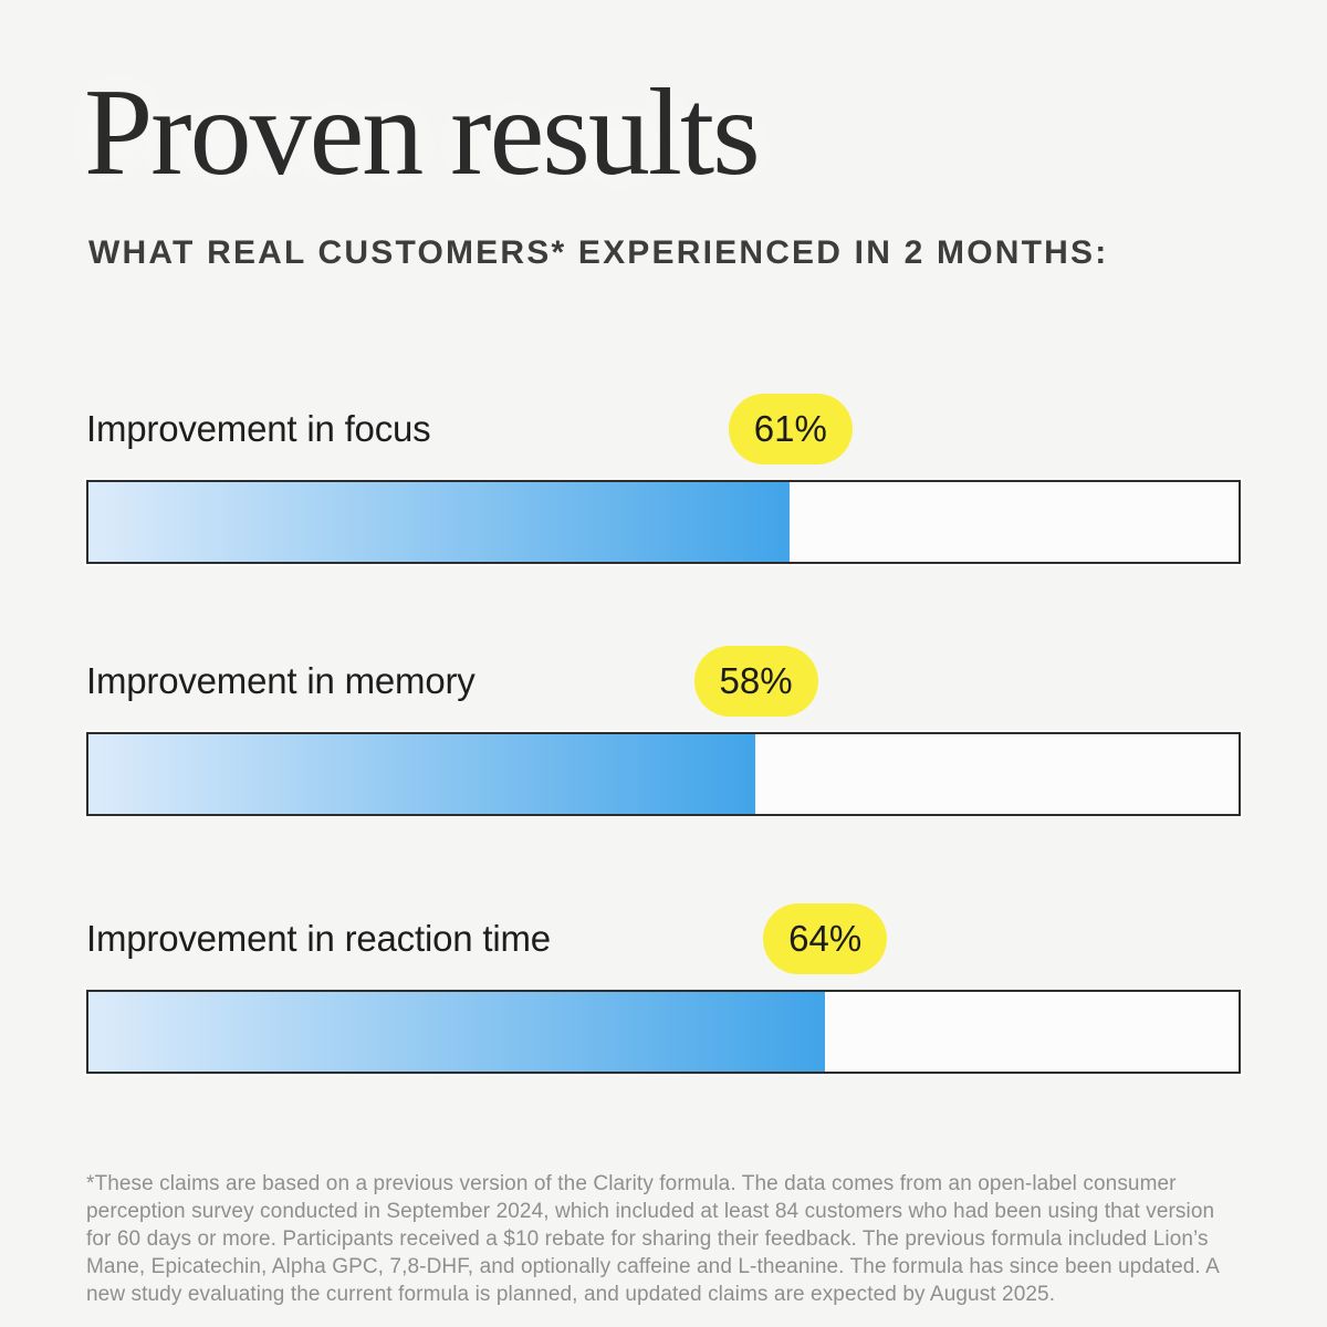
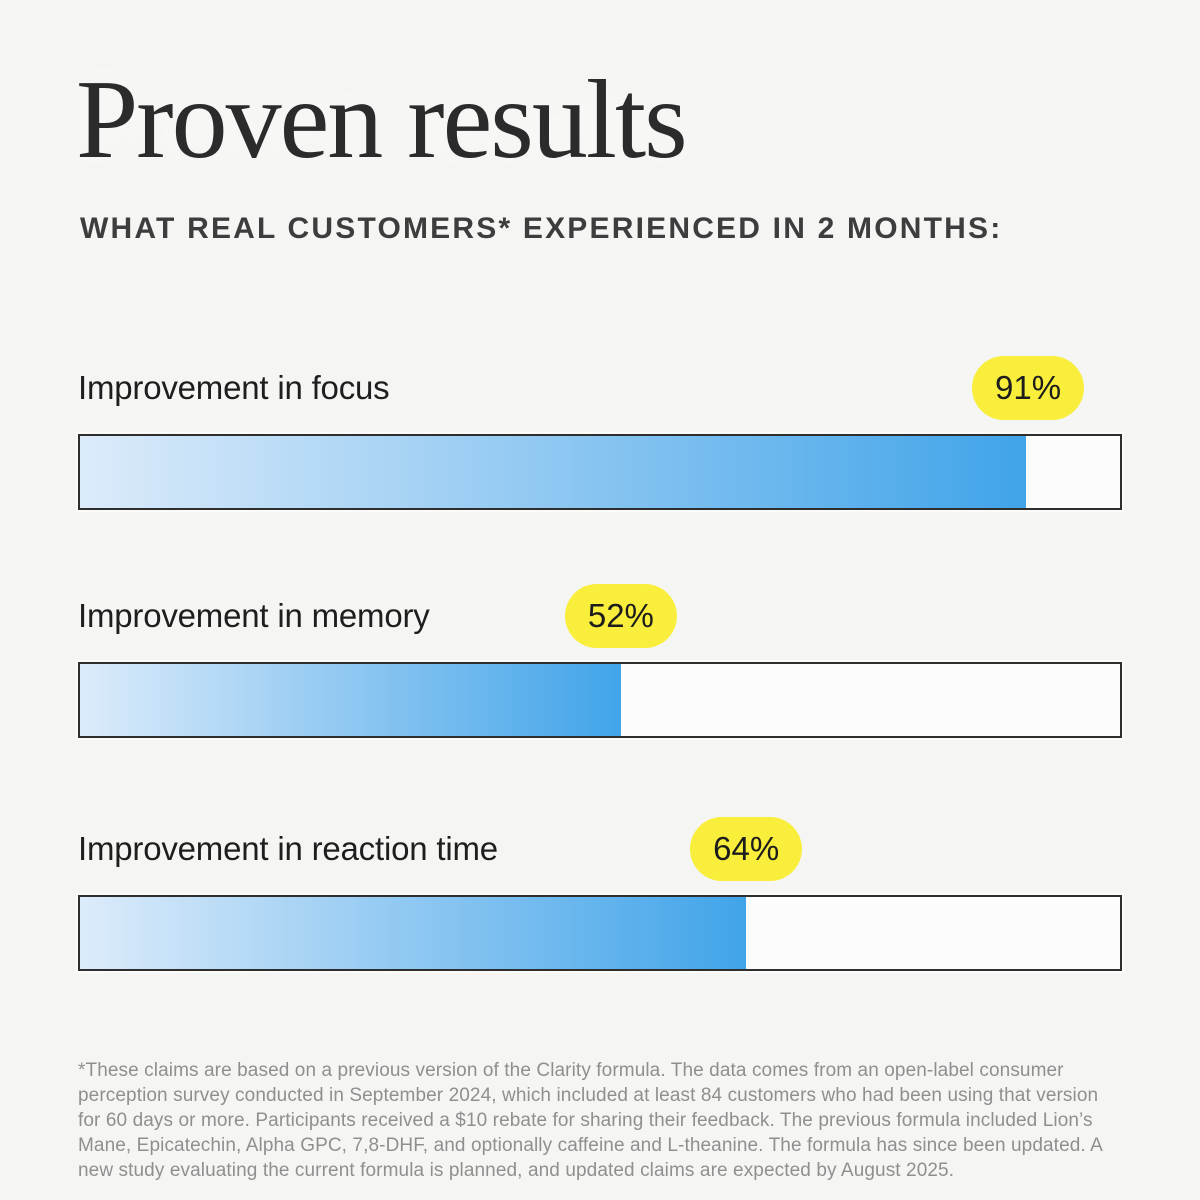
Improvement in focus: 61% -> 91%
Improvement in memory: 58% -> 52%
